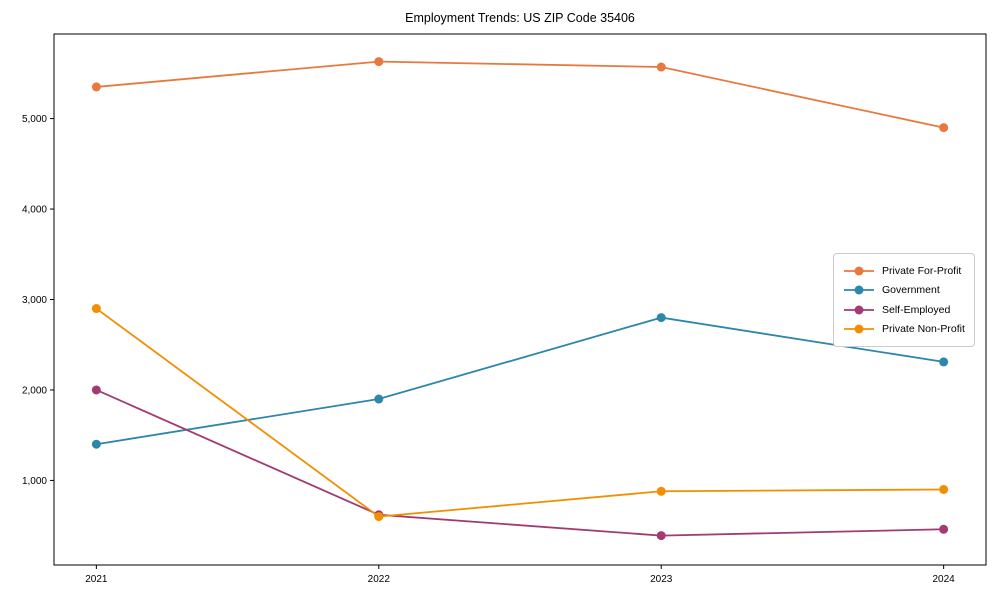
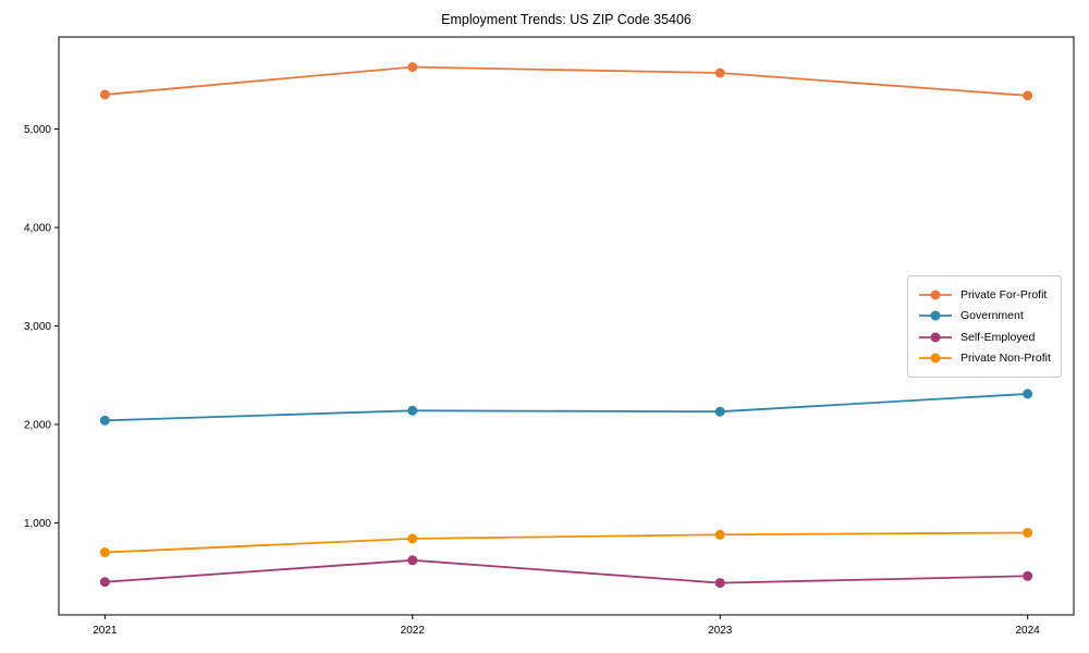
Government/2021: 1400 -> 2000
Self-Employed/2021: 2000 -> 400
Private Non-Profit/2021: 2900 -> 700
Government/2022: 1900 -> 2100
Private Non-Profit/2022: 600 -> 800
Government/2023: 2800 -> 2100
Private For-Profit/2024: 4900 -> 5300
